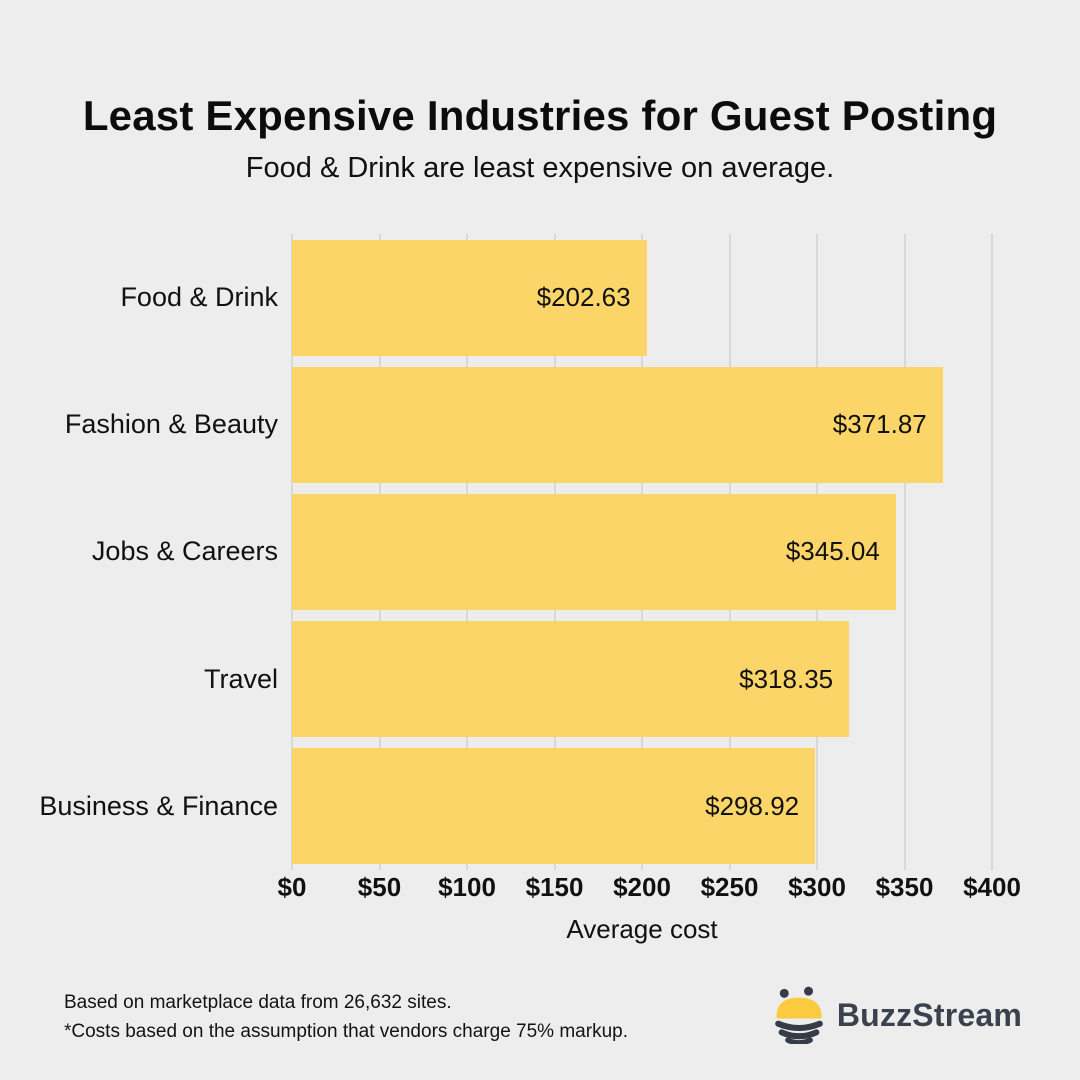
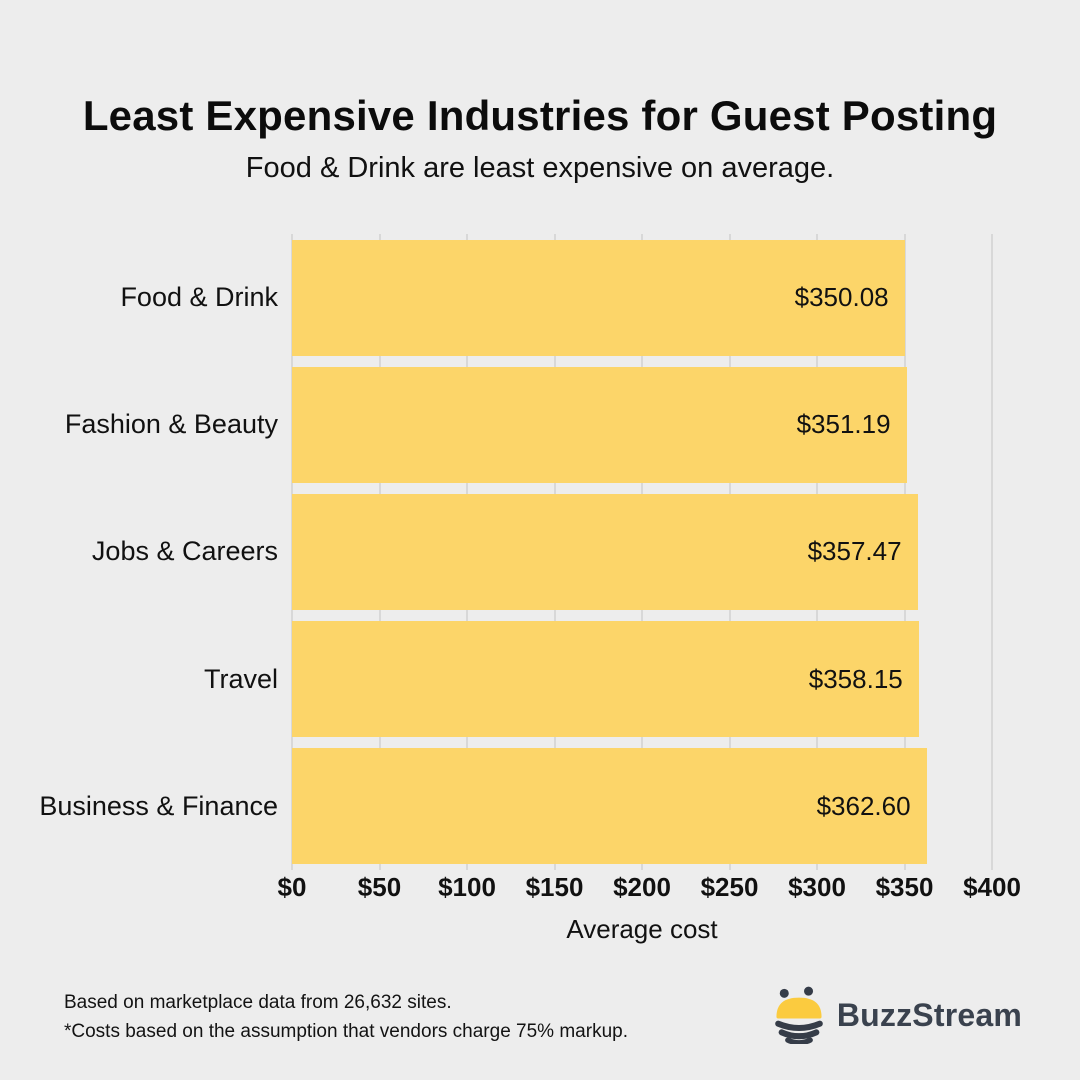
Food & Drink: $202.63 -> $350.08
Fashion & Beauty: $371.87 -> $351.19
Jobs & Careers: $345.04 -> $357.47
Travel: $318.35 -> $358.15
Business & Finance: $298.92 -> $362.60
